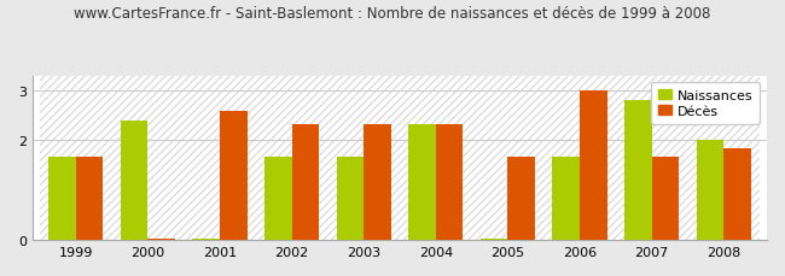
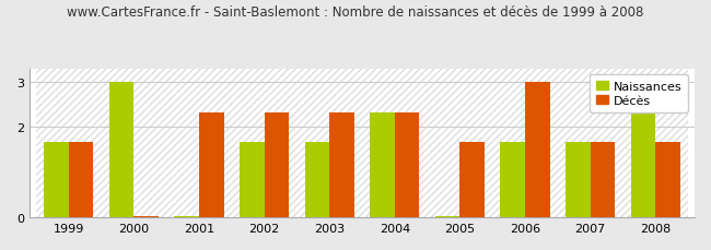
Naissances/2000: 2.40 -> 3.00
Décès/2001: 2.60 -> 2.33
Naissances/2007: 2.80 -> 1.67
Naissances/2008: 2.00 -> 2.33
Décès/2008: 1.85 -> 1.67
